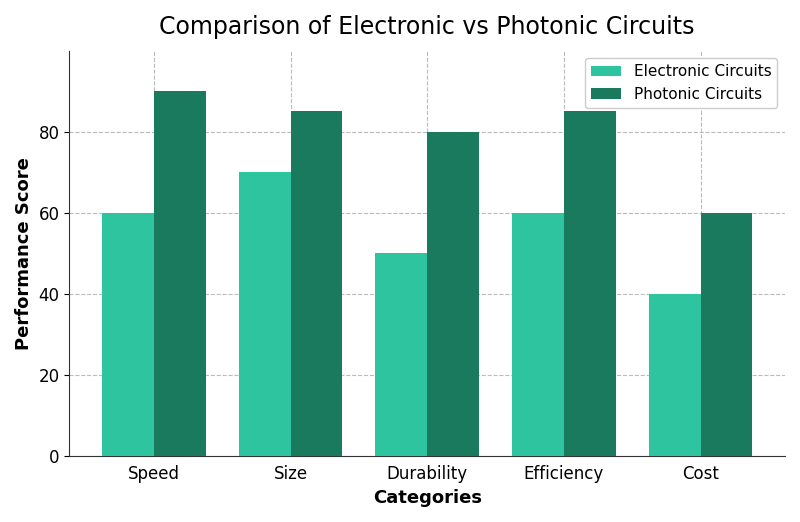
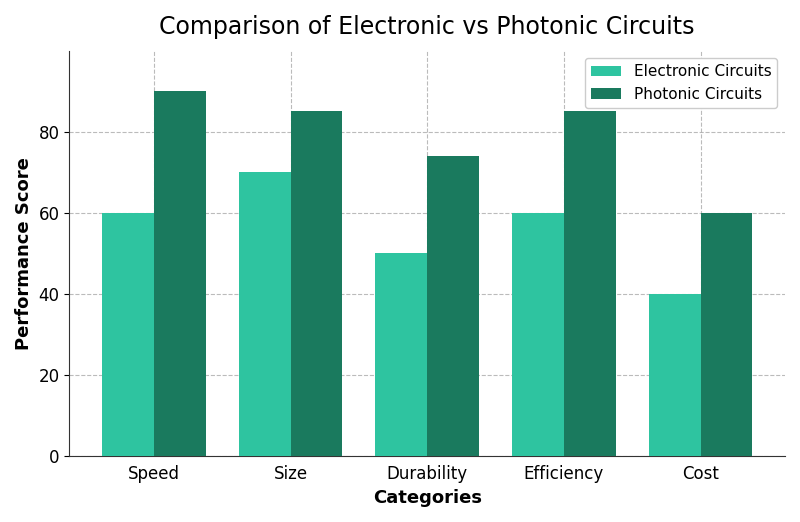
Photonic Circuits/Durability: 80 -> 74
